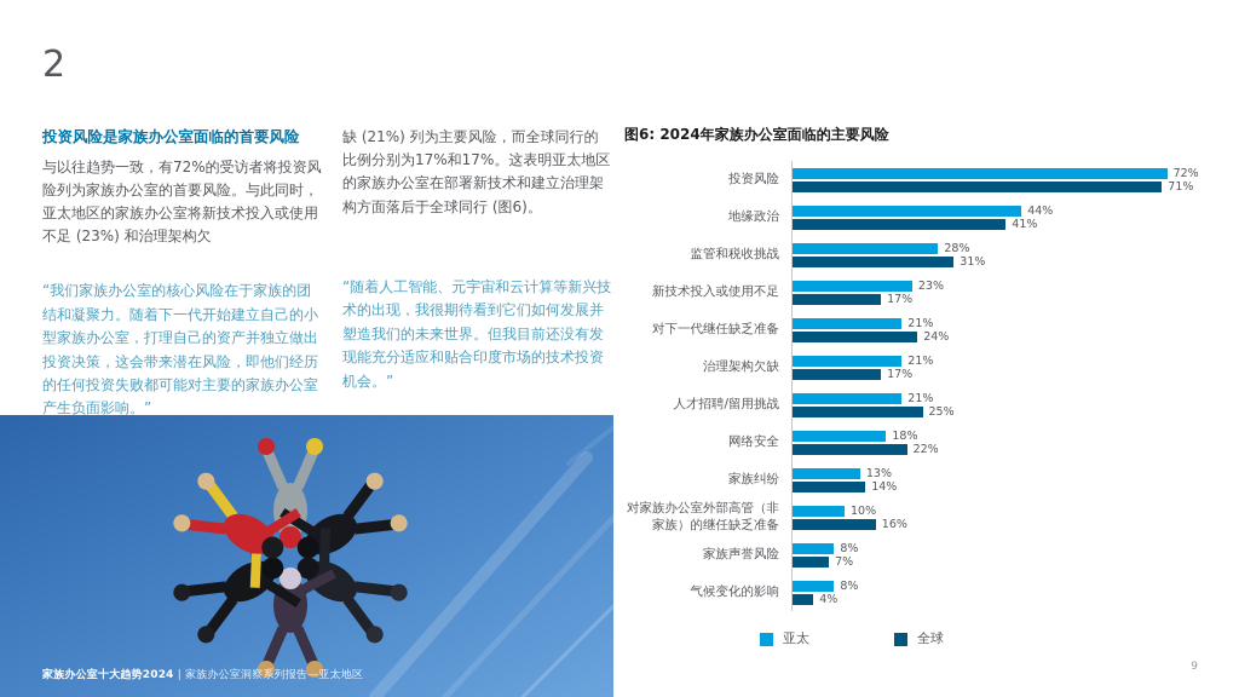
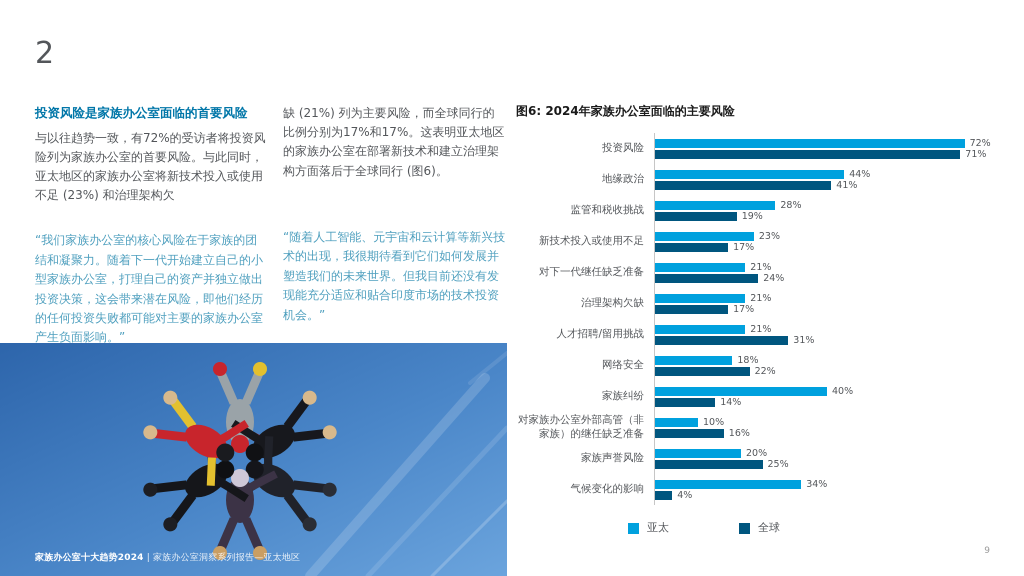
全球/监管和税收挑战: 31% -> 19%
全球/人才招聘/留用挑战: 25% -> 31%
亚太/家族纠纷: 13% -> 40%
亚太/家族声誉风险: 8% -> 20%
全球/家族声誉风险: 7% -> 25%
亚太/气候变化的影响: 8% -> 34%
